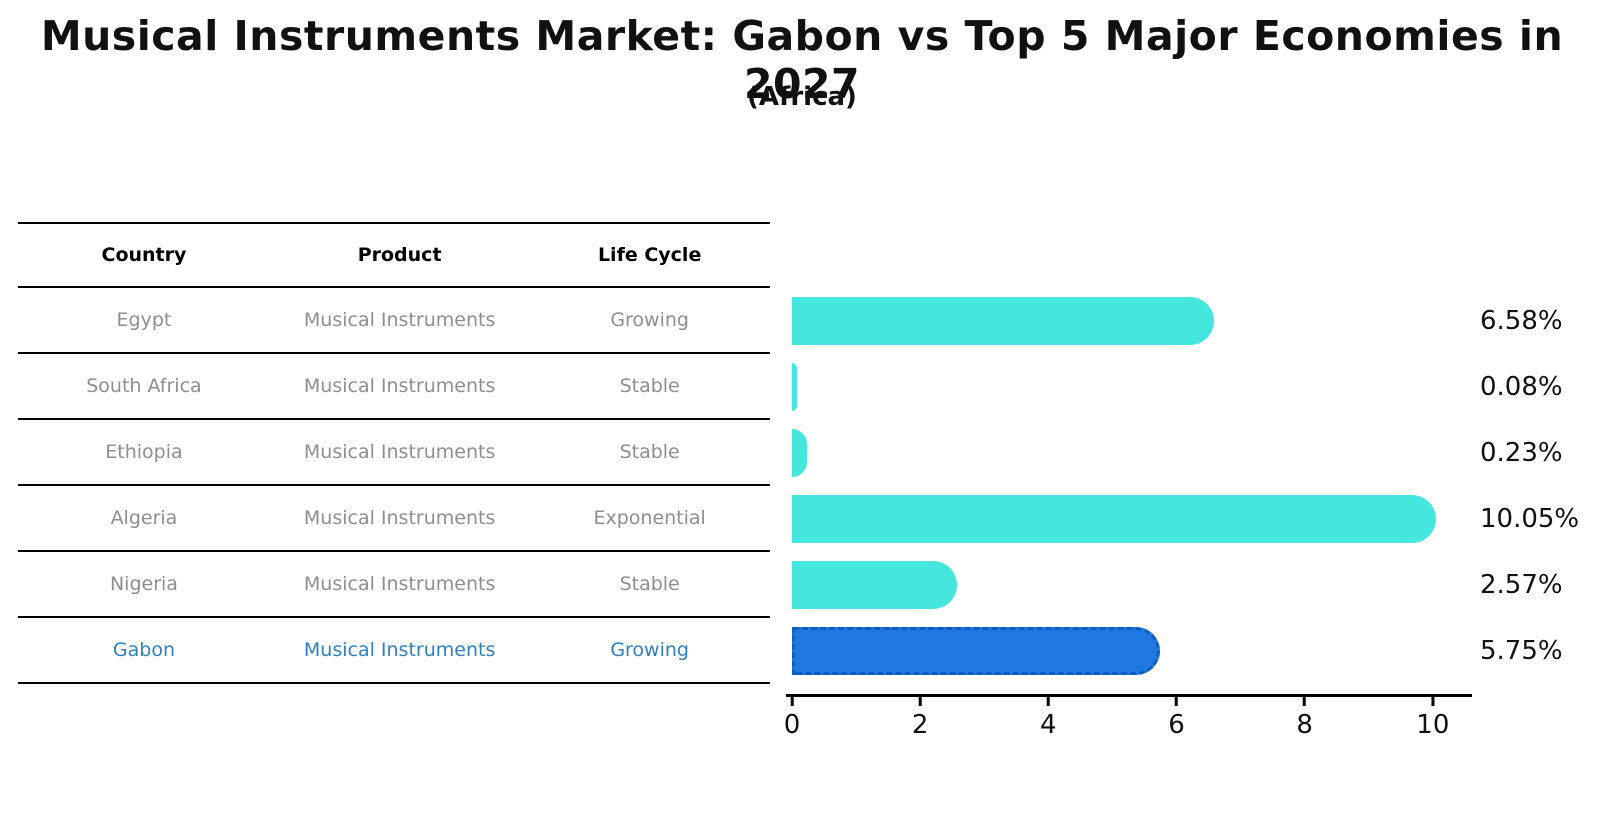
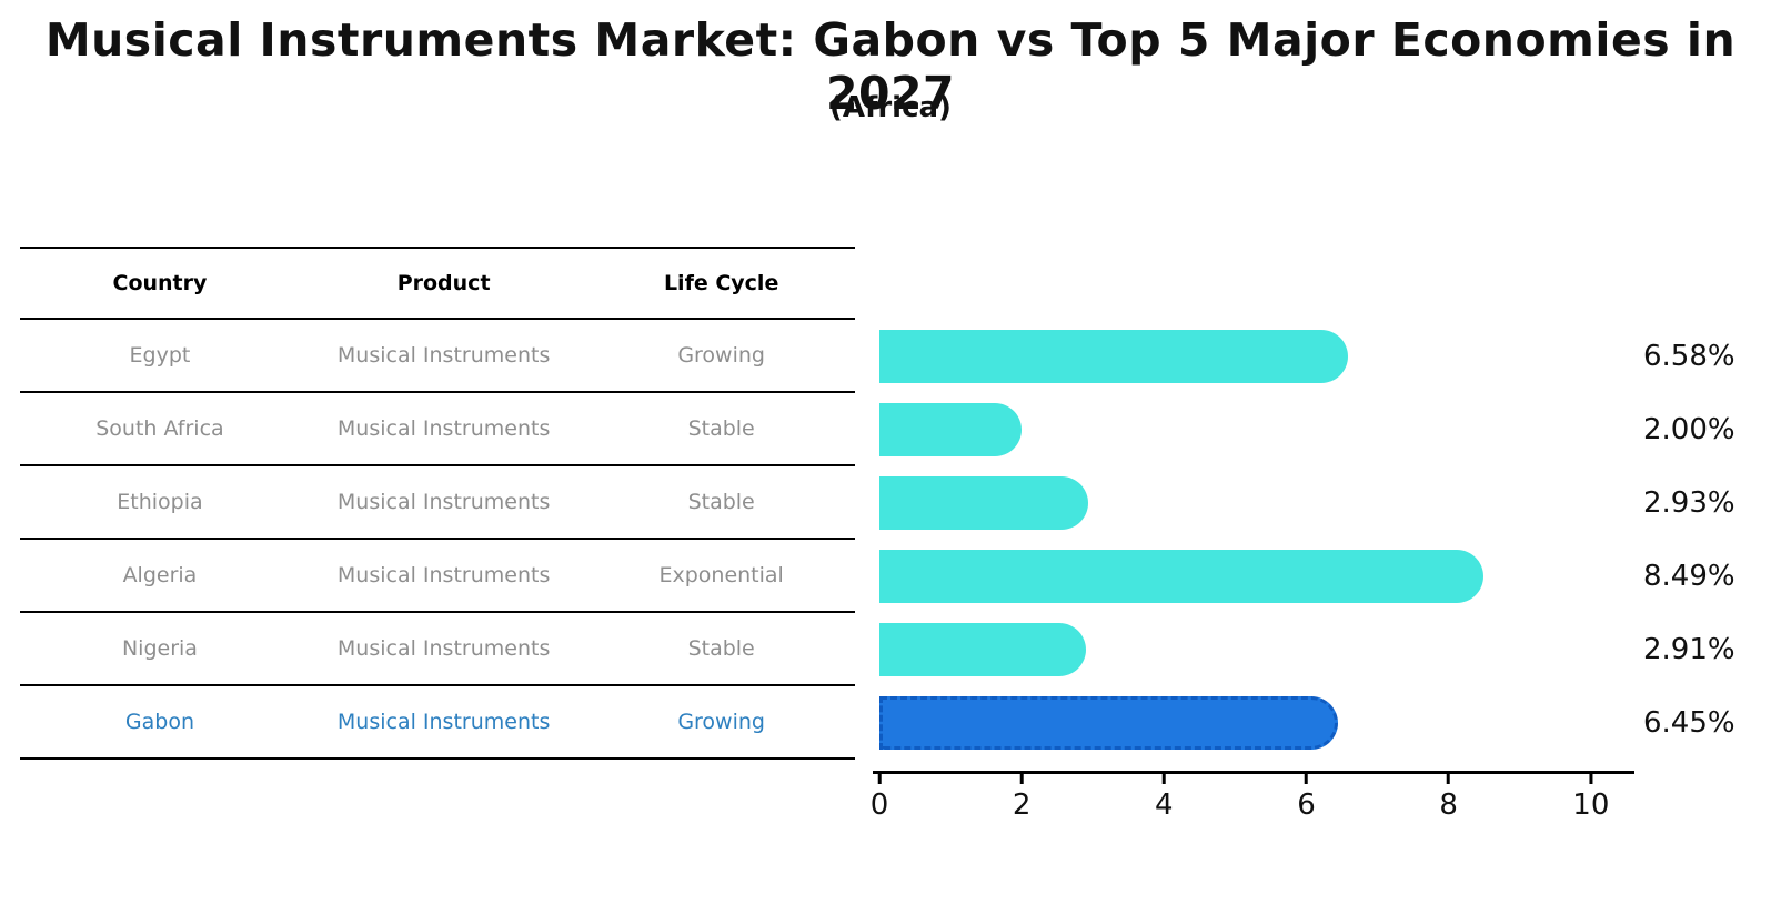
South Africa: 0.08% -> 2.00%
Ethiopia: 0.23% -> 2.93%
Algeria: 10.05% -> 8.49%
Nigeria: 2.57% -> 2.91%
Gabon: 5.75% -> 6.45%
